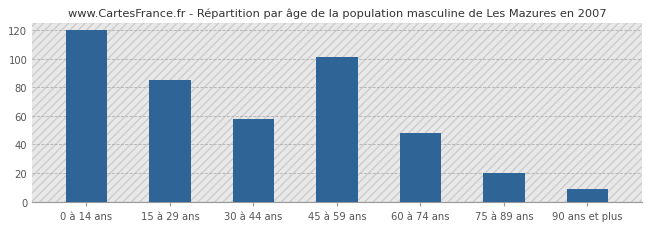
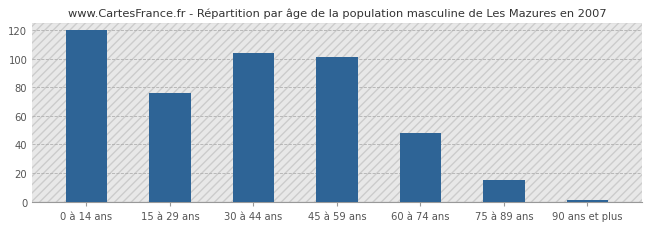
15 à 29 ans: 85 -> 76
30 à 44 ans: 58 -> 104
75 à 89 ans: 20 -> 15
90 ans et plus: 9 -> 1
